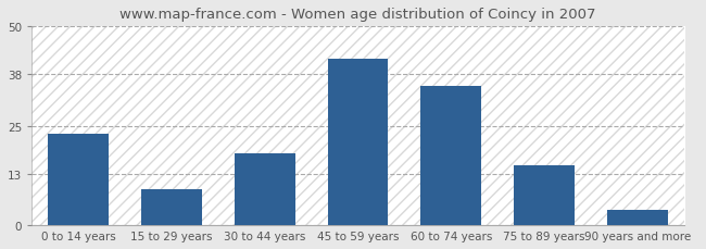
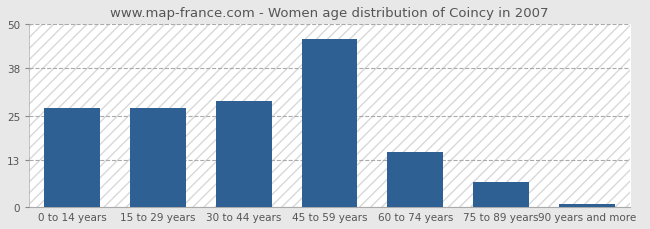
0 to 14 years: 23 -> 27
15 to 29 years: 9 -> 27
30 to 44 years: 18 -> 29
45 to 59 years: 42 -> 46
60 to 74 years: 35 -> 15
75 to 89 years: 15 -> 7
90 years and more: 4 -> 1
